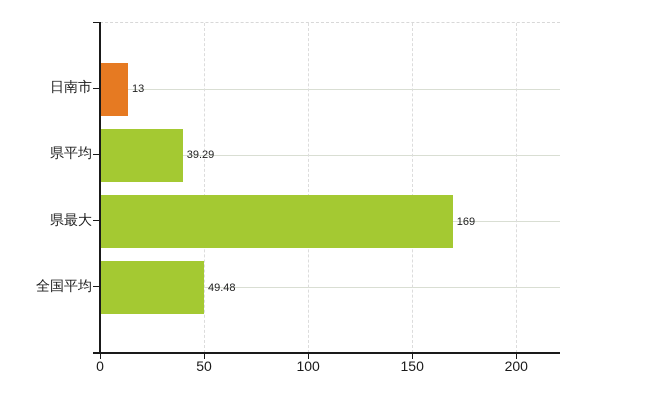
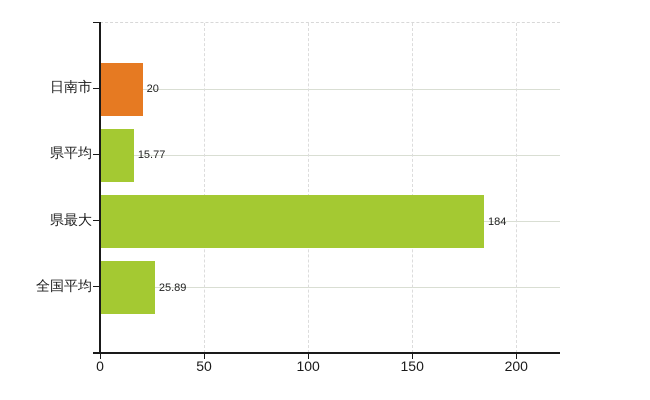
日南市: 13 -> 20
県平均: 39.29 -> 15.77
県最大: 169 -> 184
全国平均: 49.48 -> 25.89
